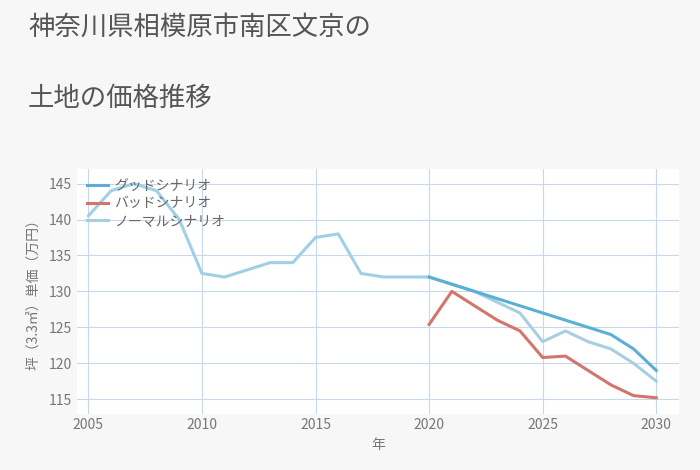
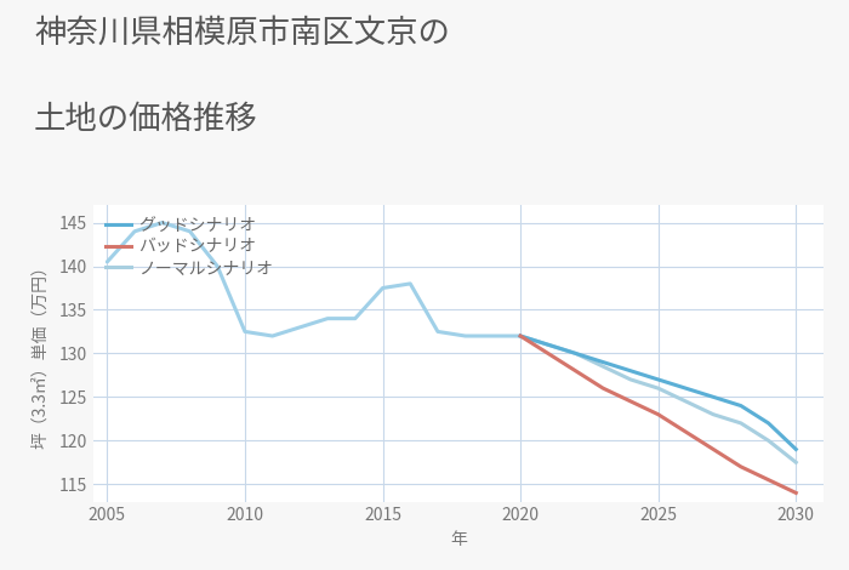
バッドシナリオ/2020: 125.4 -> 132.0
バッドシナリオ/2025: 120.8 -> 123.0
ノーマルシナリオ/2025: 123.0 -> 126.0
バッドシナリオ/2030: 115.2 -> 114.0
